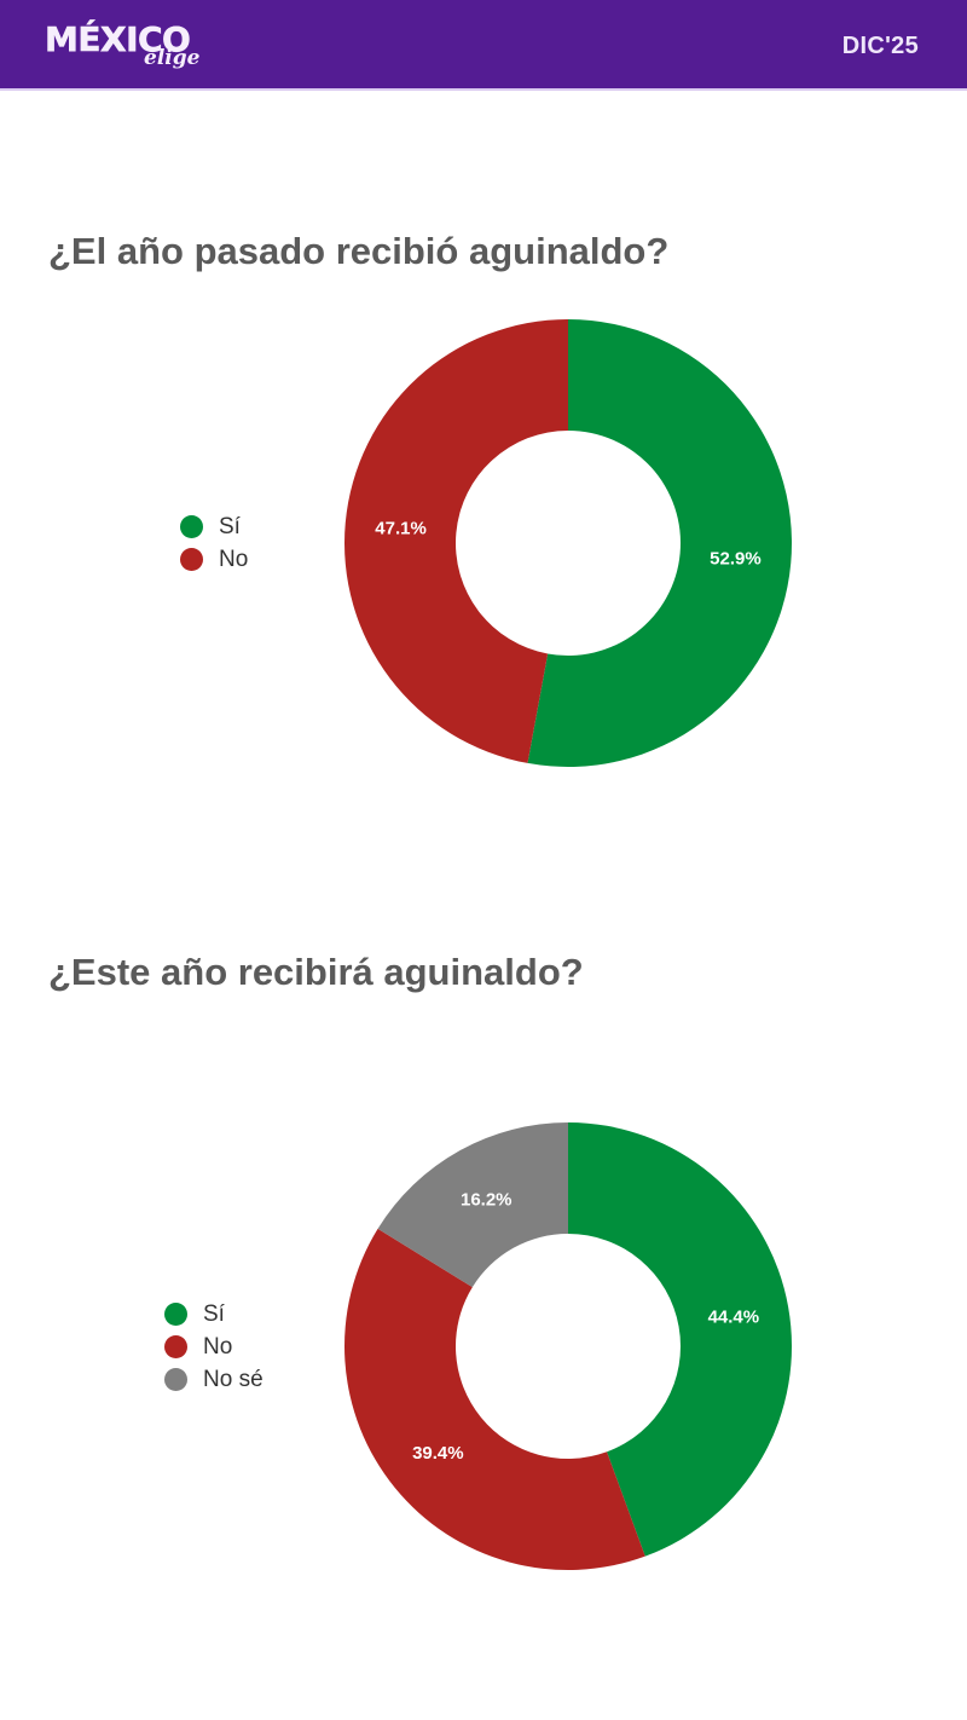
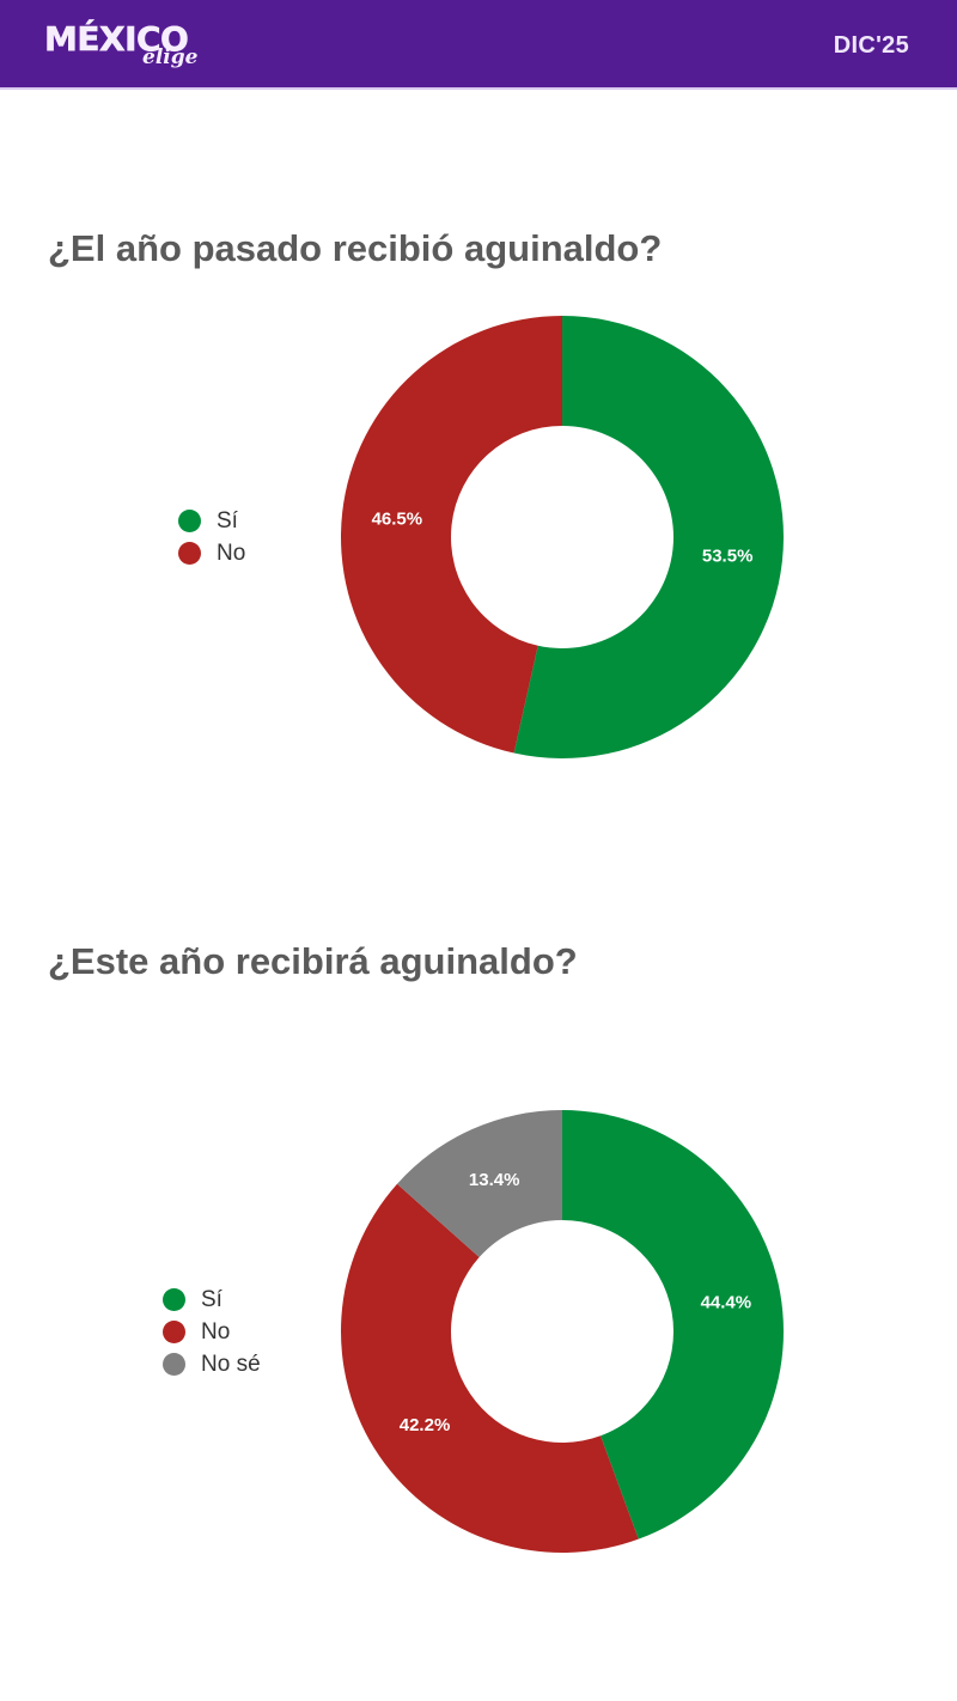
¿El año pasado recibió aguinaldo?/Sí: 52.9% -> 53.5%
¿El año pasado recibió aguinaldo?/No: 47.1% -> 46.5%
¿Este año recibirá aguinaldo?/No: 39.4% -> 42.2%
¿Este año recibirá aguinaldo?/No sé: 16.2% -> 13.4%
